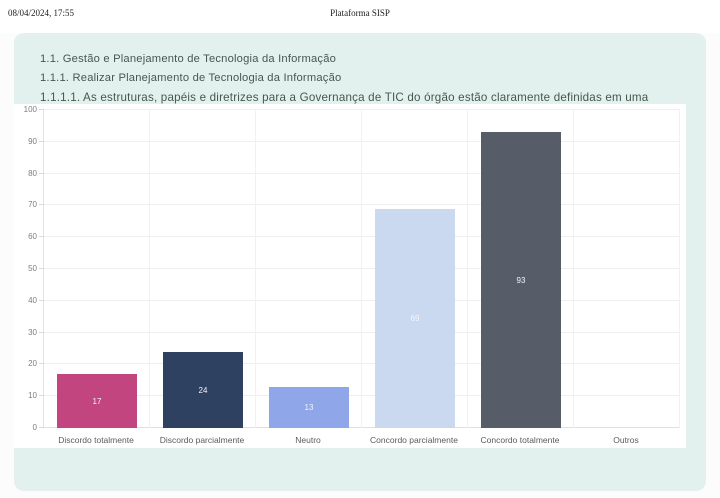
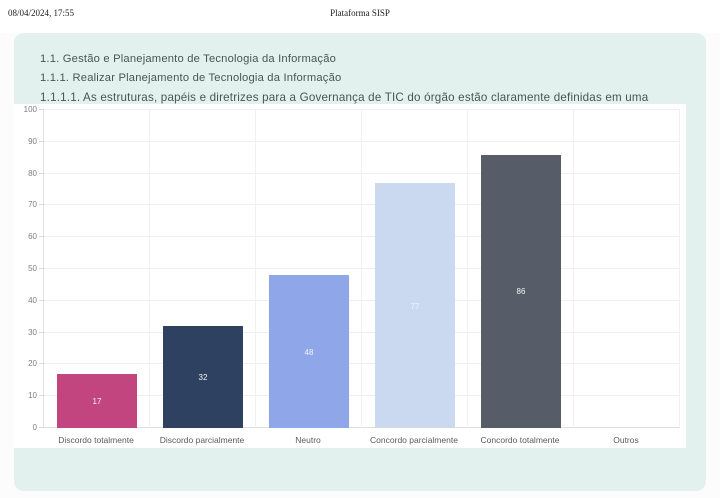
Discordo parcialmente: 24 -> 32
Neutro: 13 -> 48
Concordo parcialmente: 69 -> 77
Concordo totalmente: 93 -> 86
